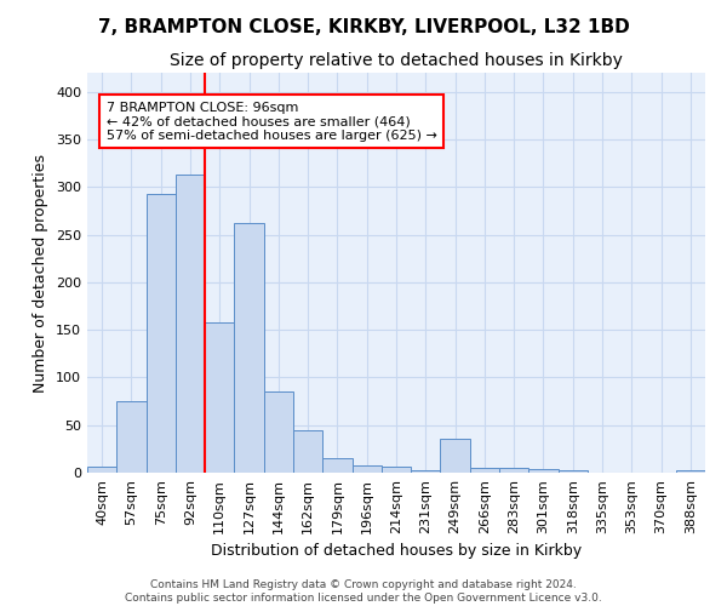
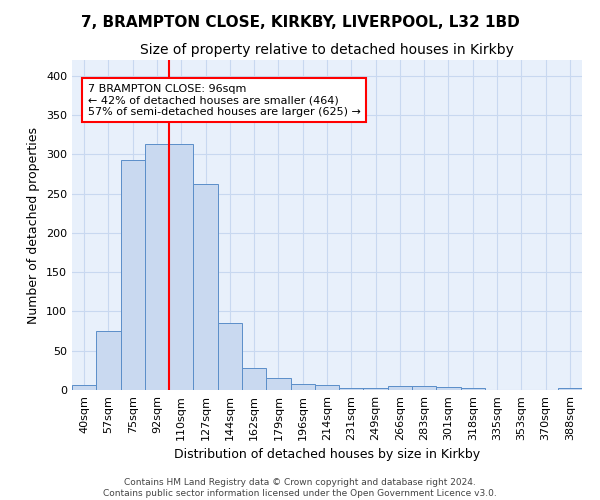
110sqm: 158 -> 313
162sqm: 44 -> 28
249sqm: 36 -> 2
